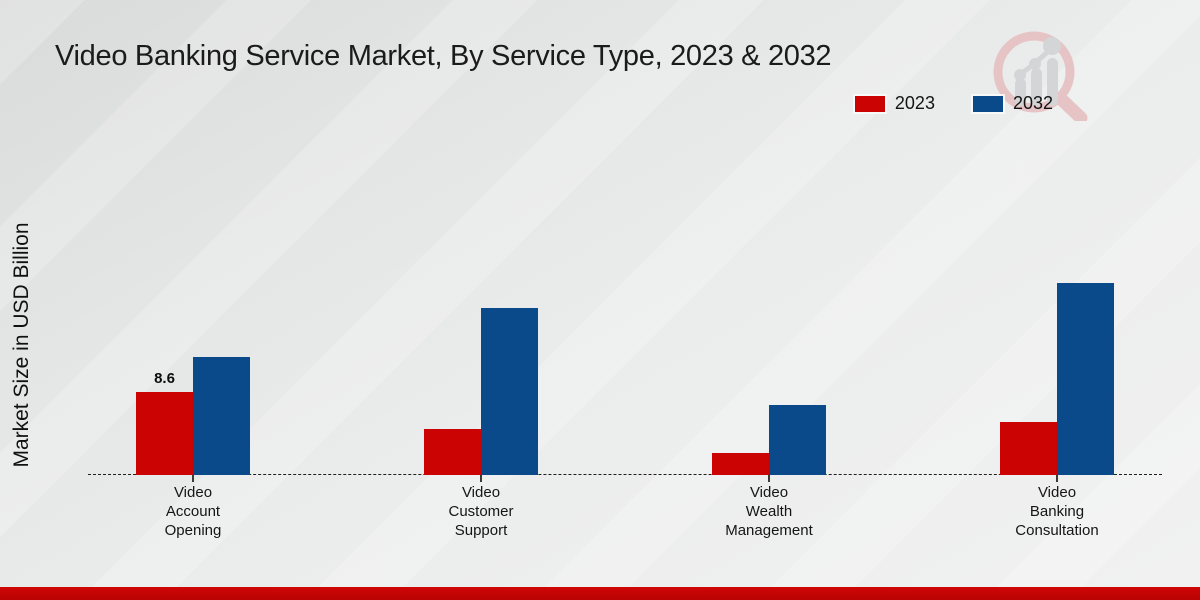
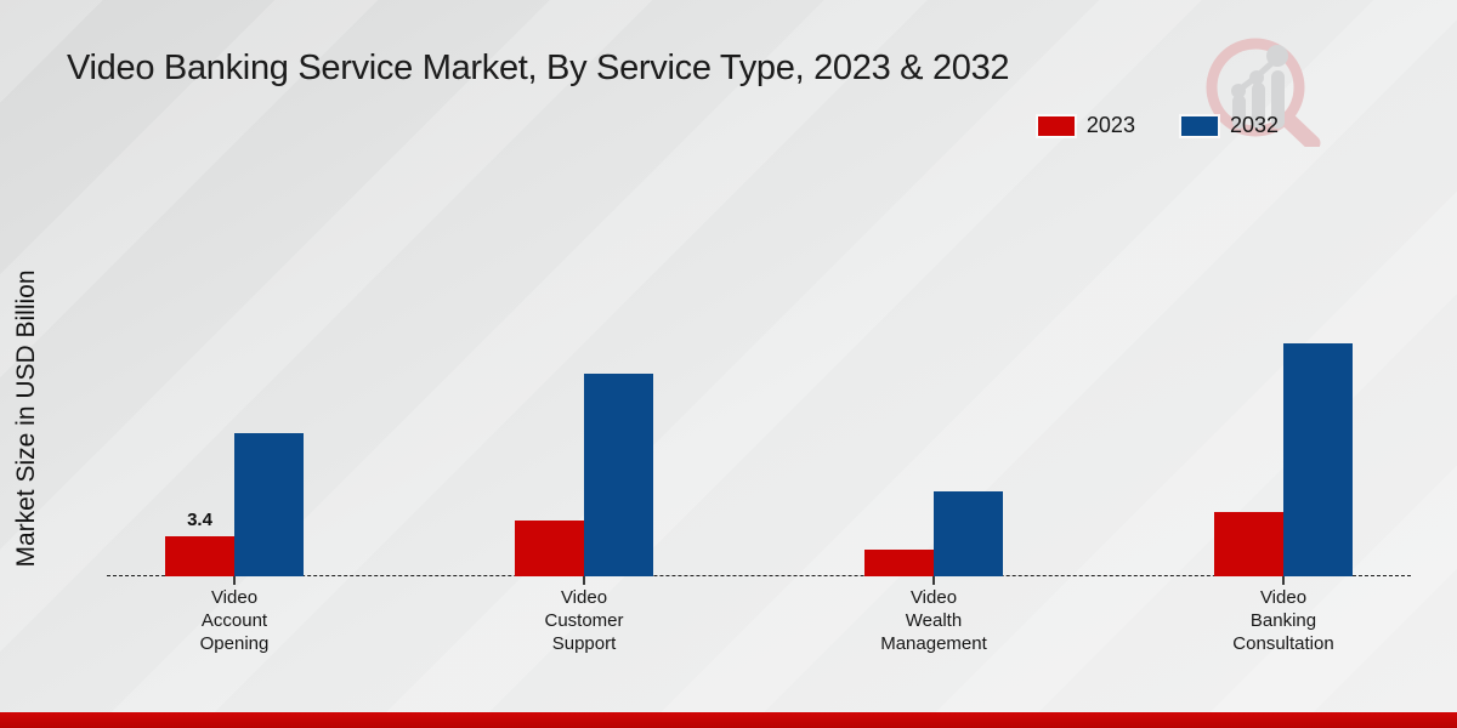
2023/Video Account Opening: 8.6 -> 3.4
